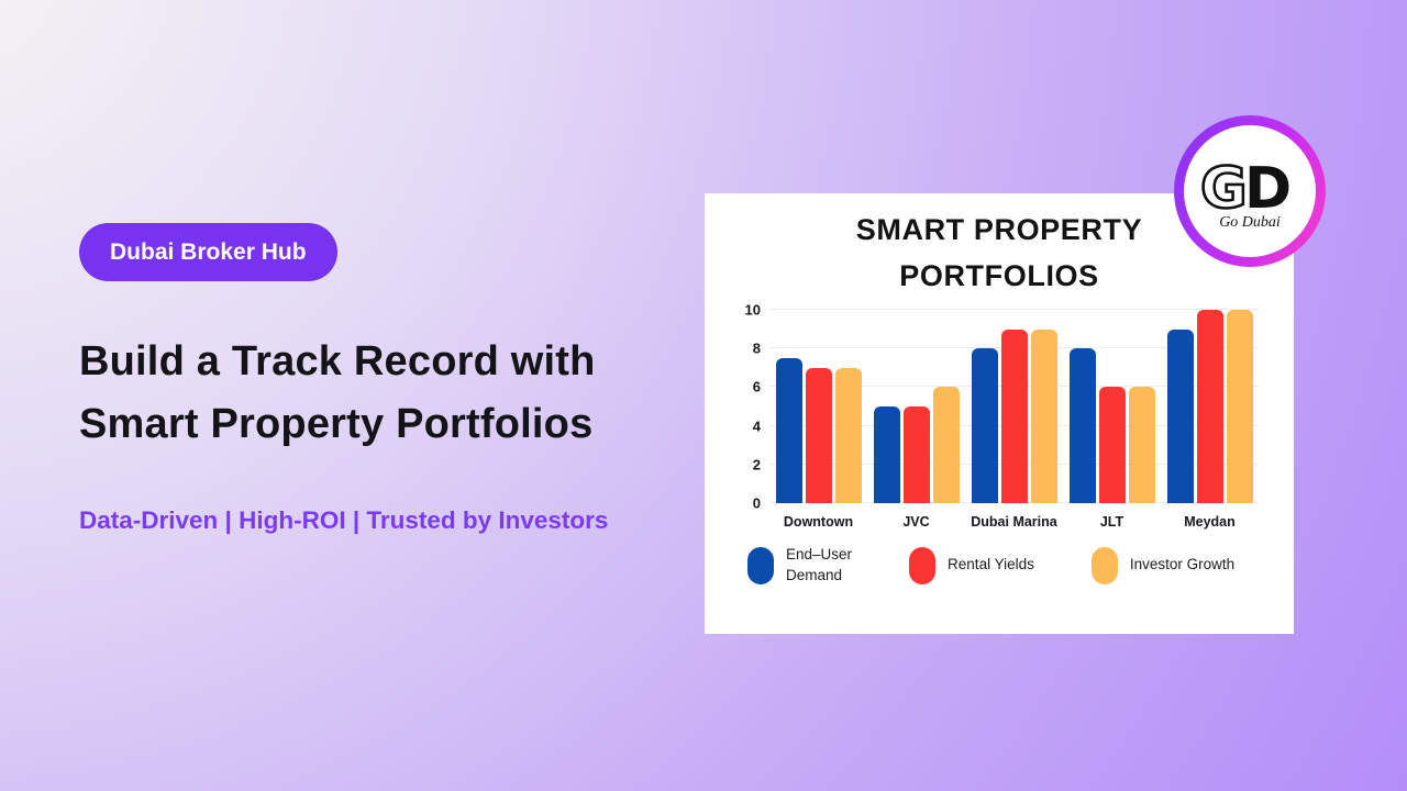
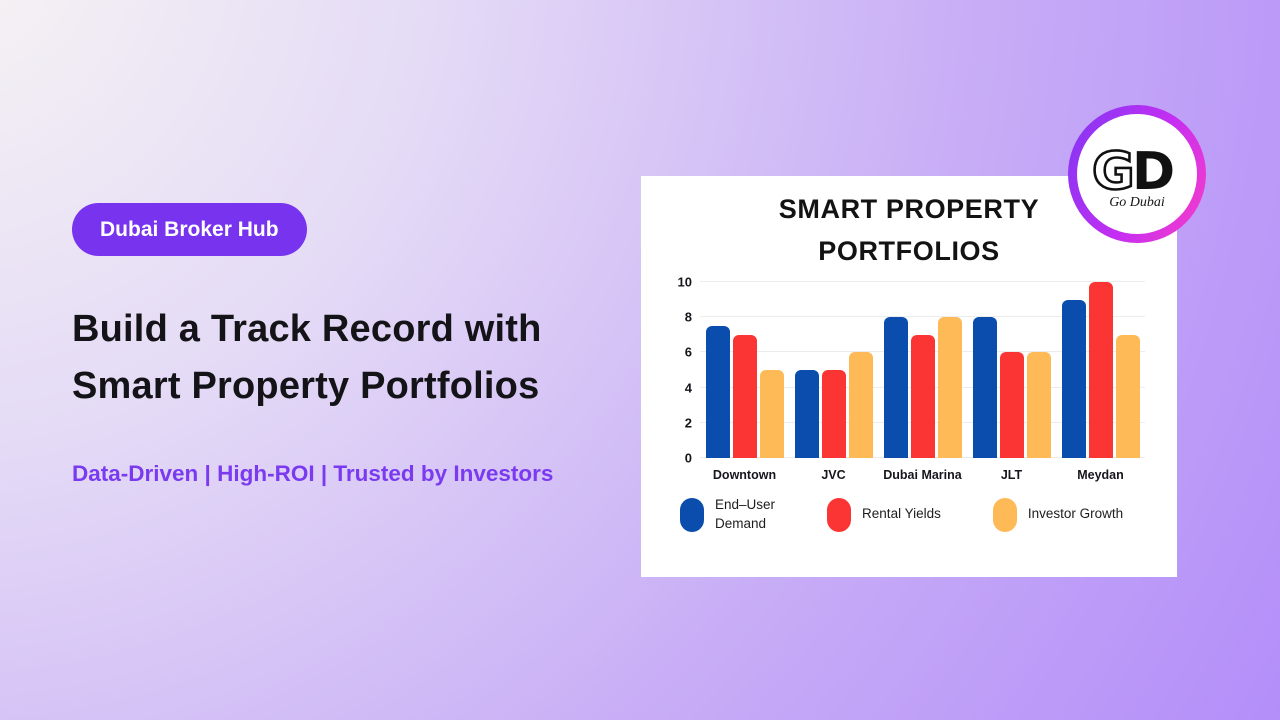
Investor Growth/Downtown: 7 -> 5
Rental Yields/Dubai Marina: 9 -> 7
Investor Growth/Dubai Marina: 9 -> 8
Investor Growth/Meydan: 10 -> 7
